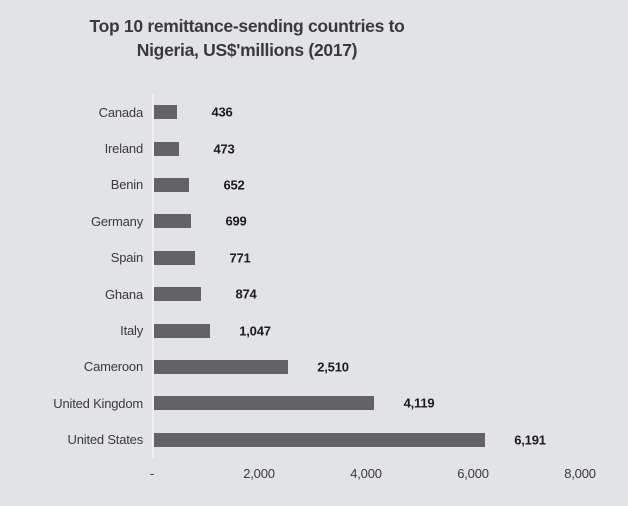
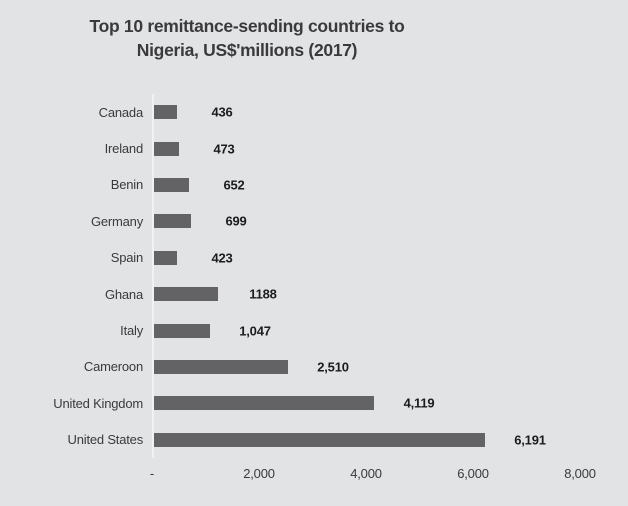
Spain: 771 -> 423
Ghana: 874 -> 1188
